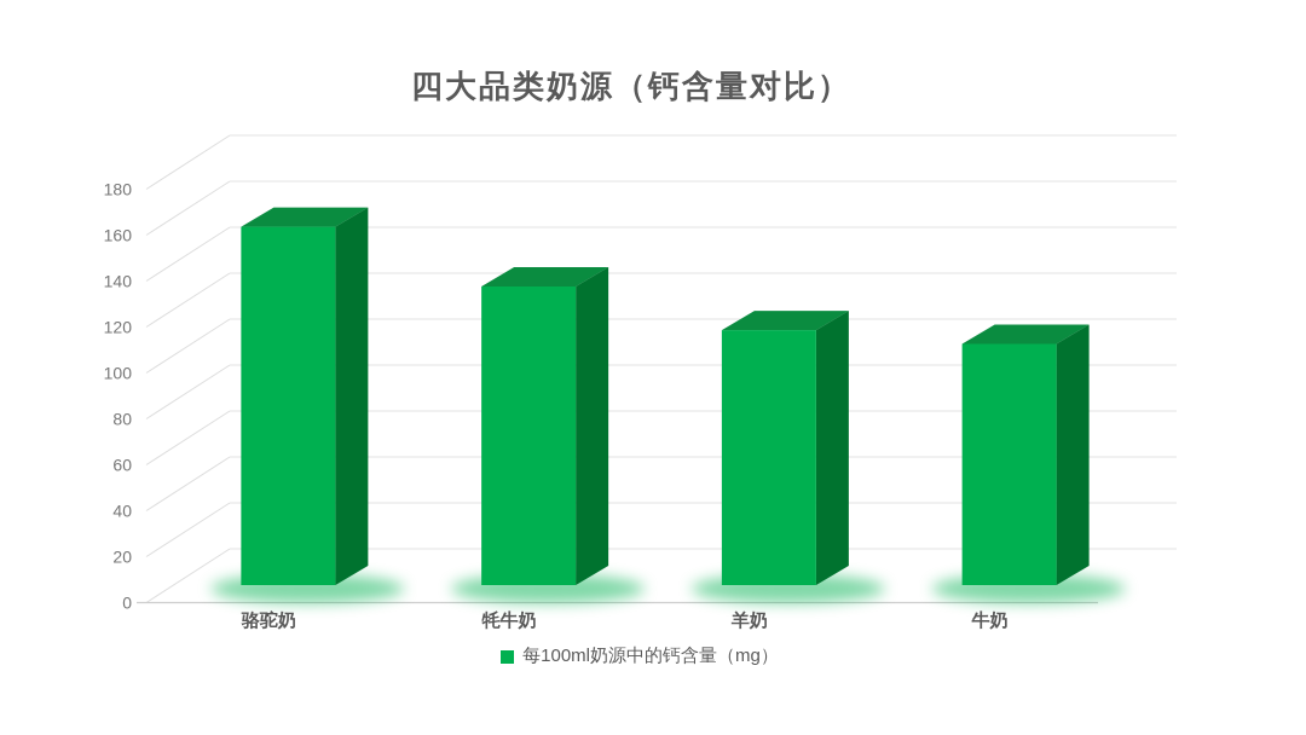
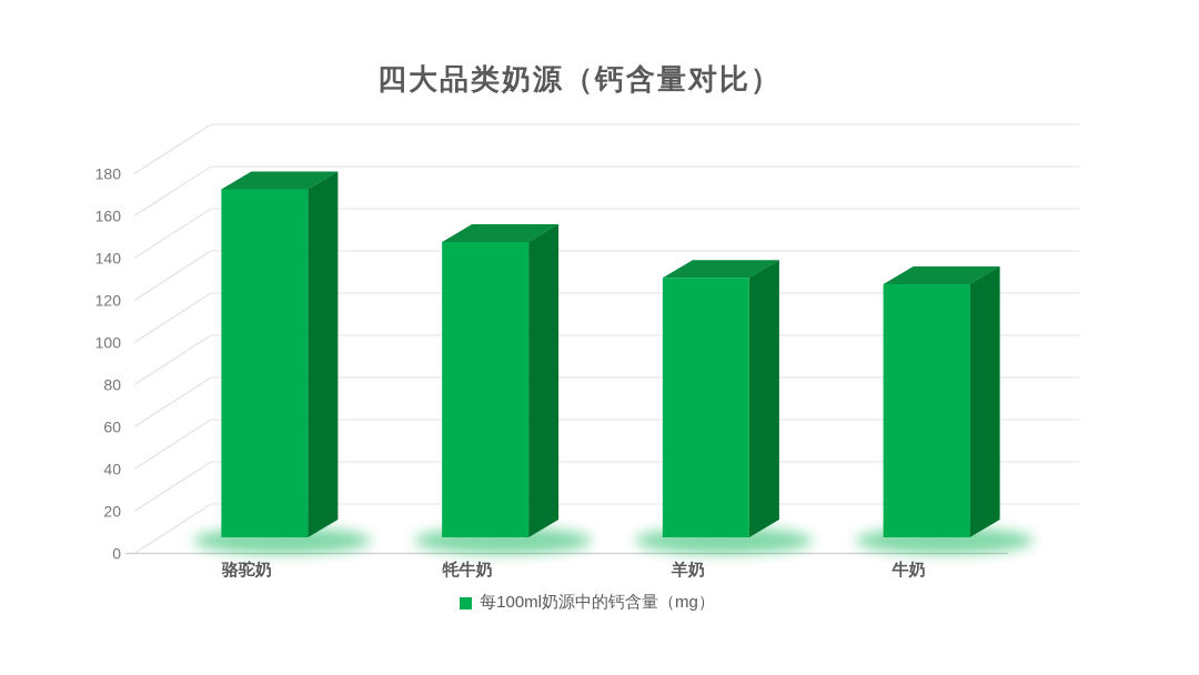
骆驼奶: 156 -> 165
牦牛奶: 130 -> 140
羊奶: 111 -> 123
牛奶: 105 -> 120
